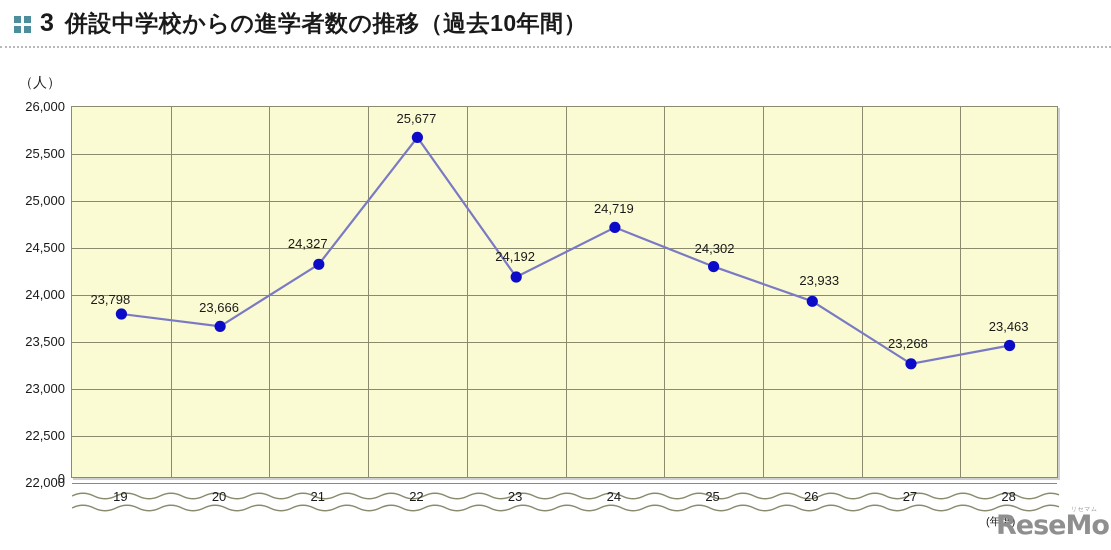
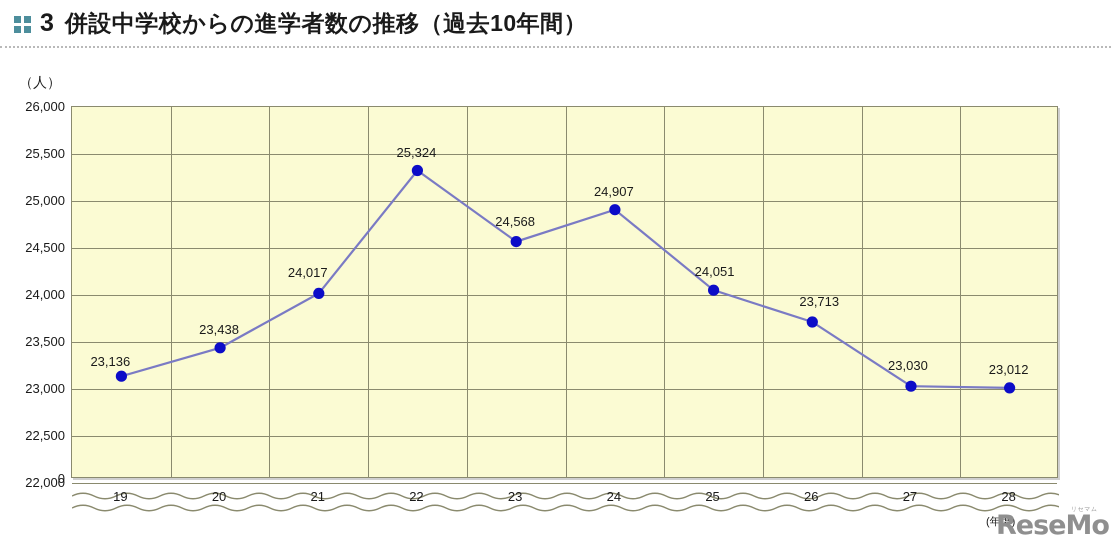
19: 23,798 -> 23,136
20: 23,666 -> 23,438
21: 24,327 -> 24,017
22: 25,677 -> 25,324
23: 24,192 -> 24,568
24: 24,719 -> 24,907
25: 24,302 -> 24,051
26: 23,933 -> 23,713
27: 23,268 -> 23,030
28: 23,463 -> 23,012
